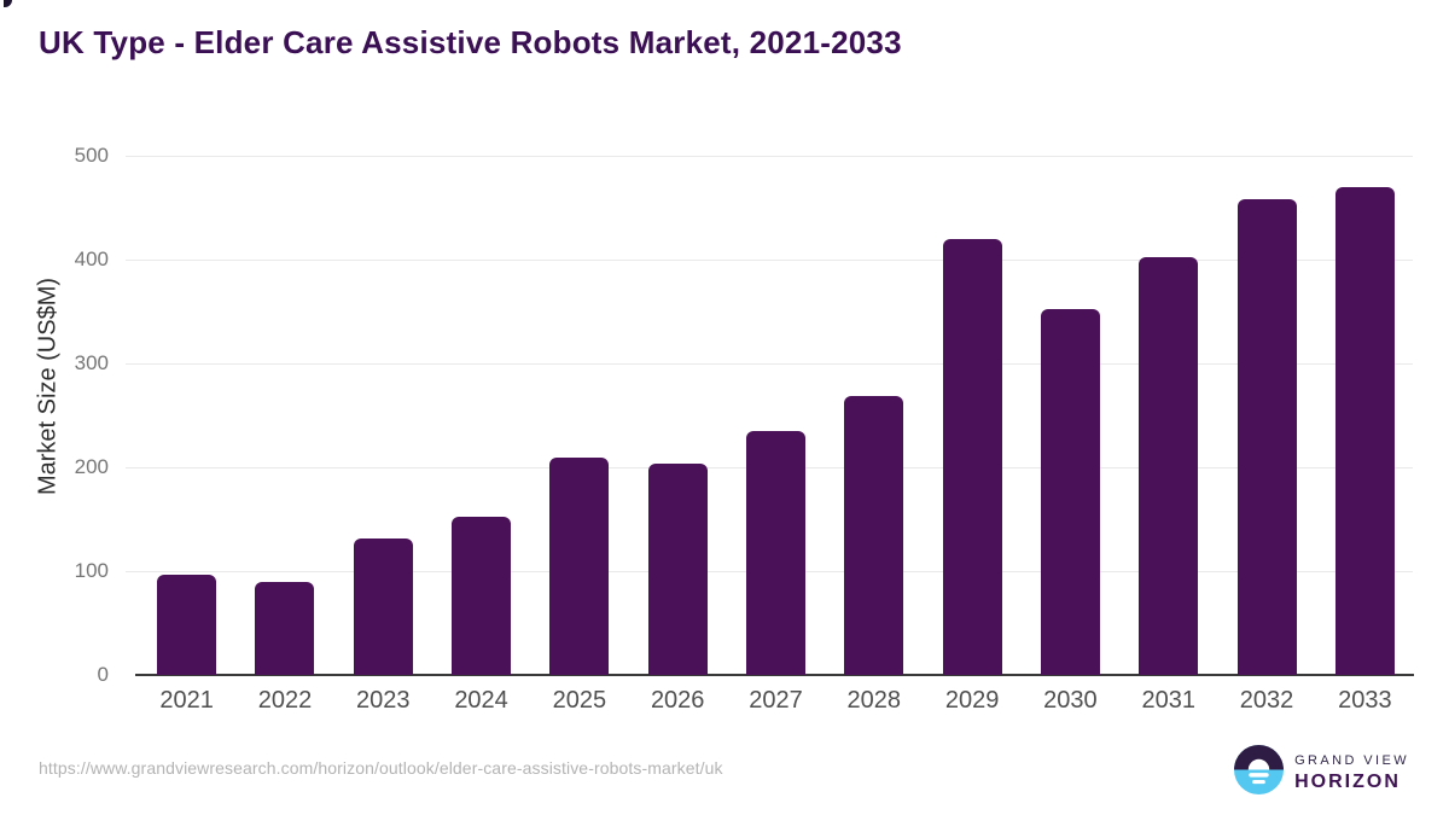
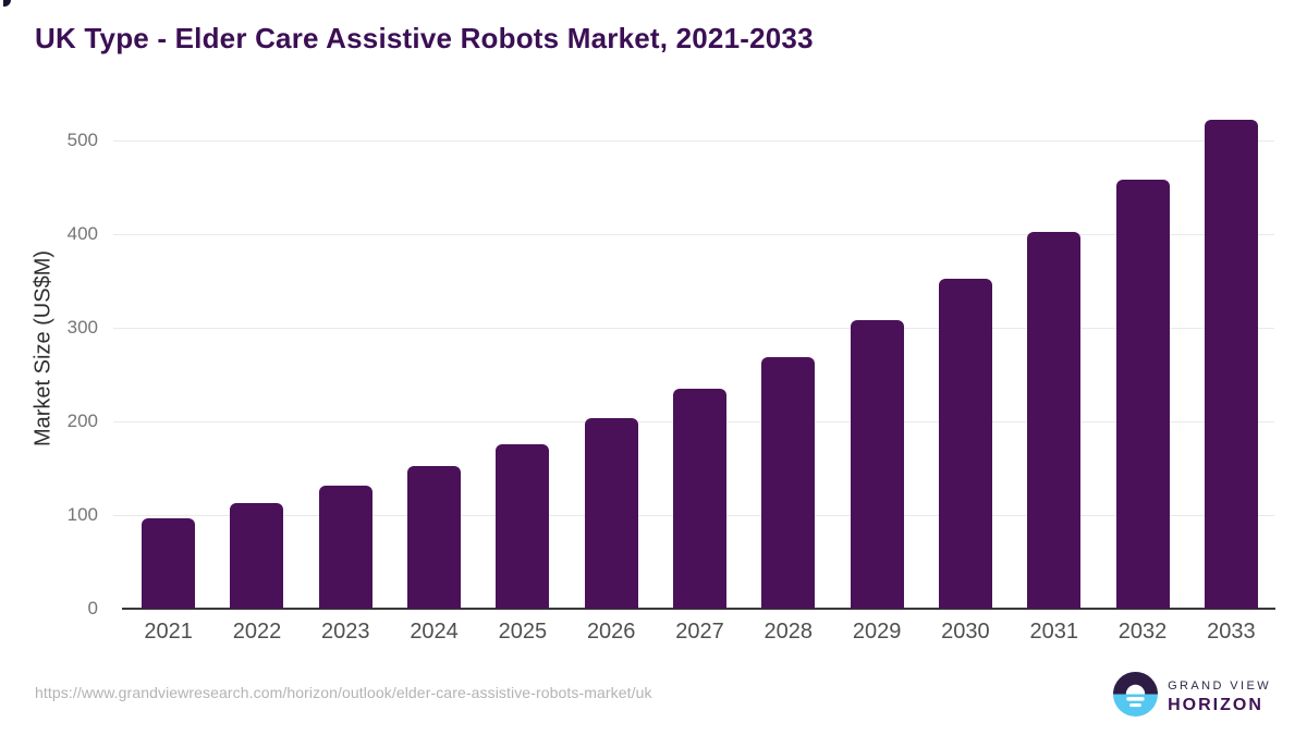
2022: 90 -> 110
2025: 210 -> 180
2029: 420 -> 310
2033: 470 -> 520
